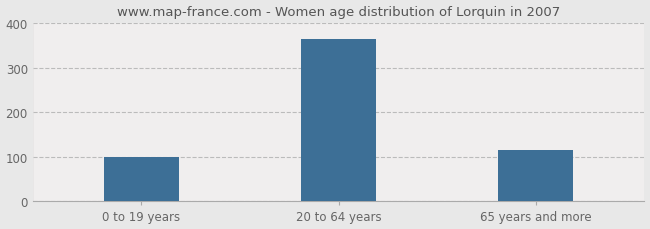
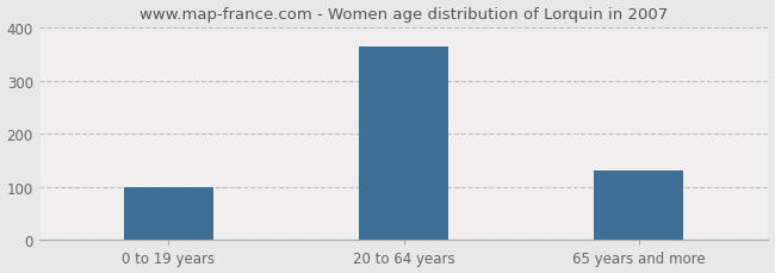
65 years and more: 115 -> 132
